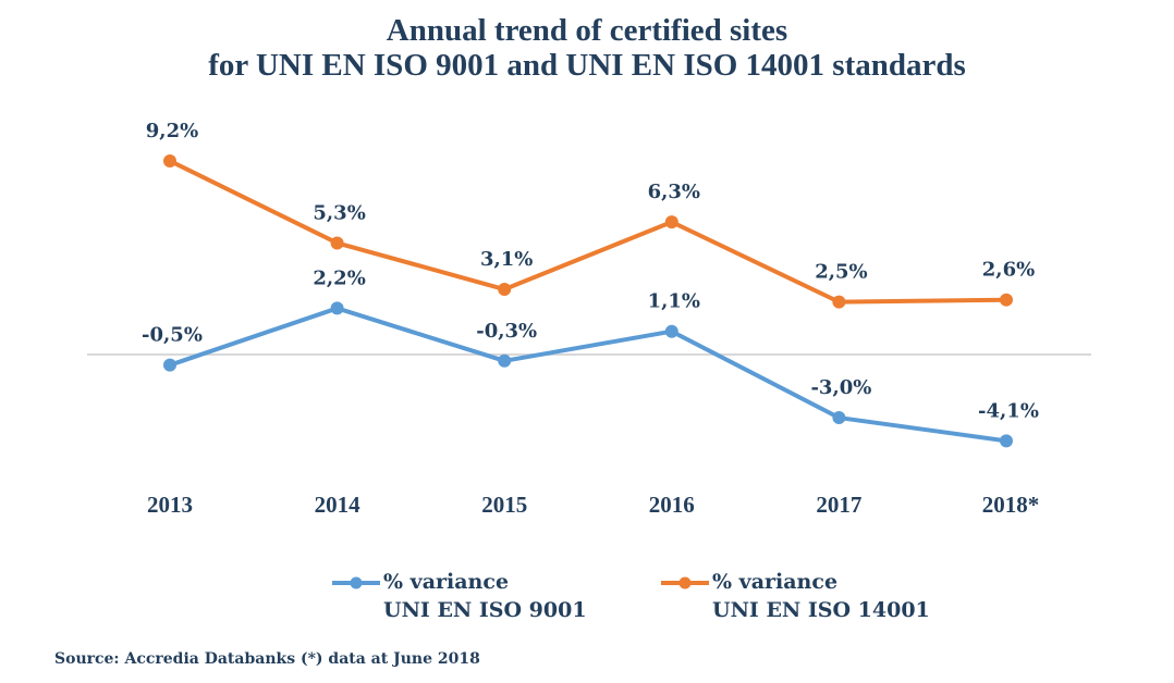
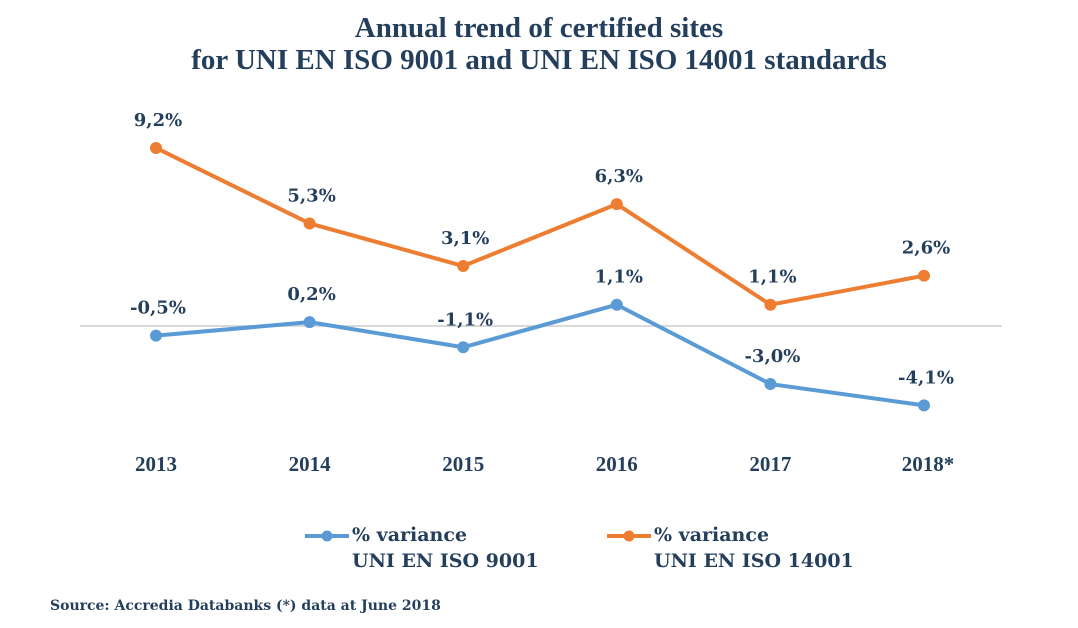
% variance UNI EN ISO 9001/2014: 2,2% -> 0,2%
% variance UNI EN ISO 9001/2015: -0,3% -> -1,1%
% variance UNI EN ISO 14001/2017: 2,5% -> 1,1%
